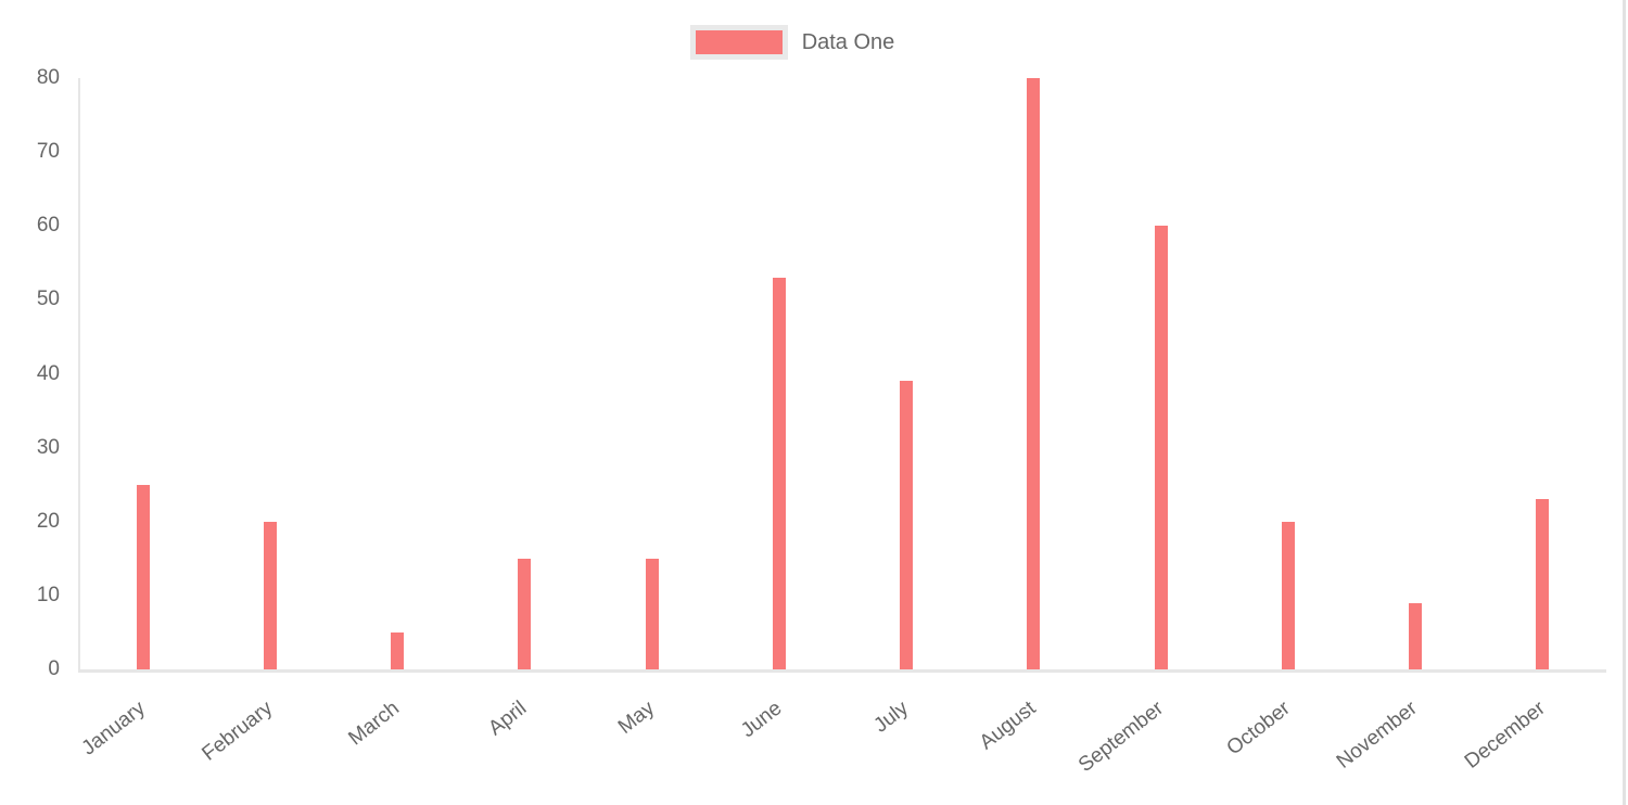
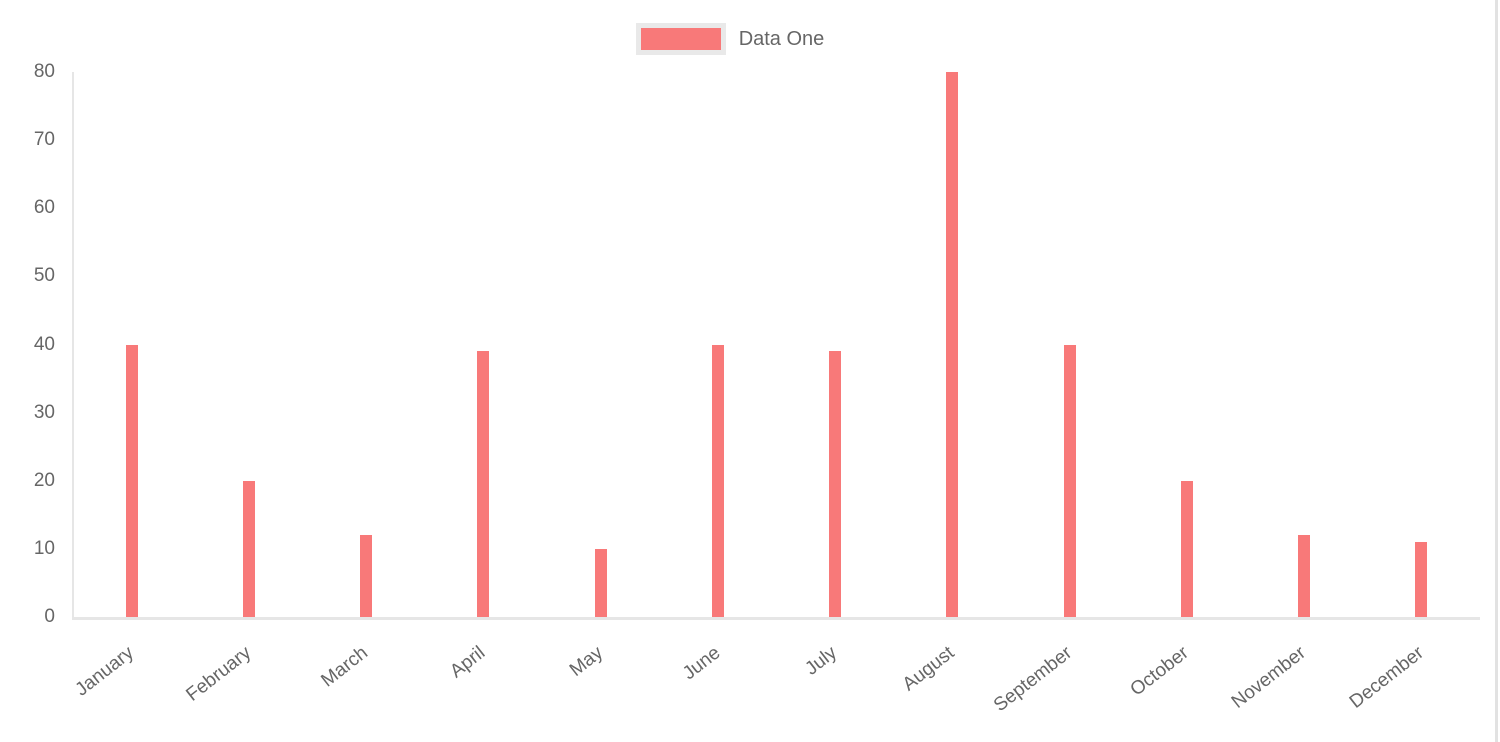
January: 25 -> 40
March: 5 -> 12
April: 15 -> 39
May: 15 -> 10
June: 53 -> 40
September: 60 -> 40
November: 9 -> 12
December: 23 -> 11
